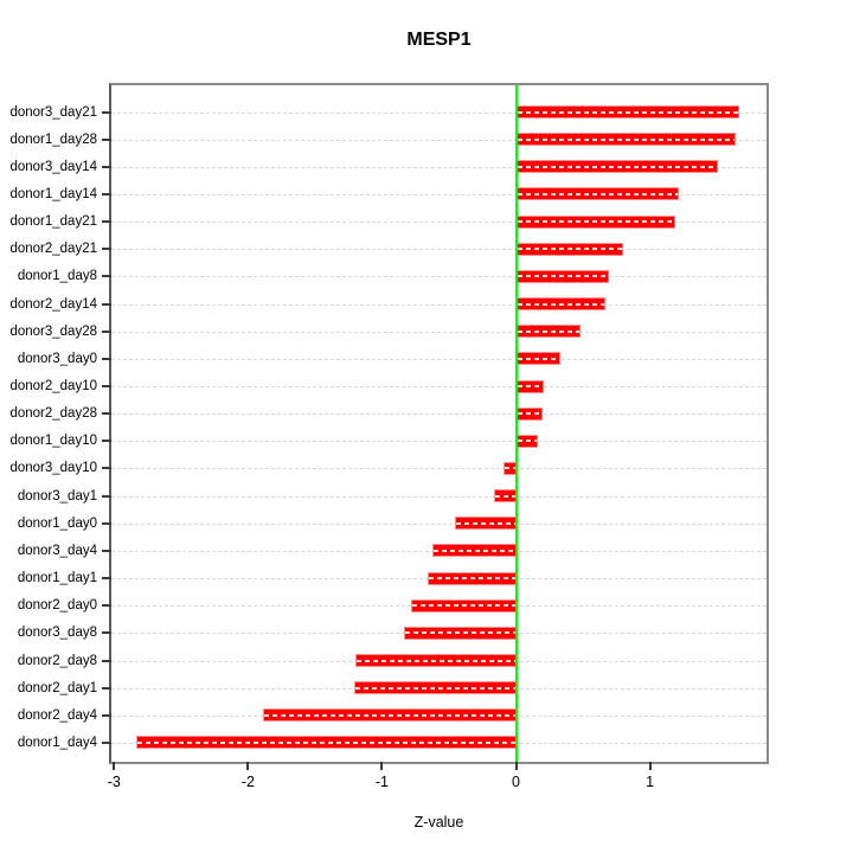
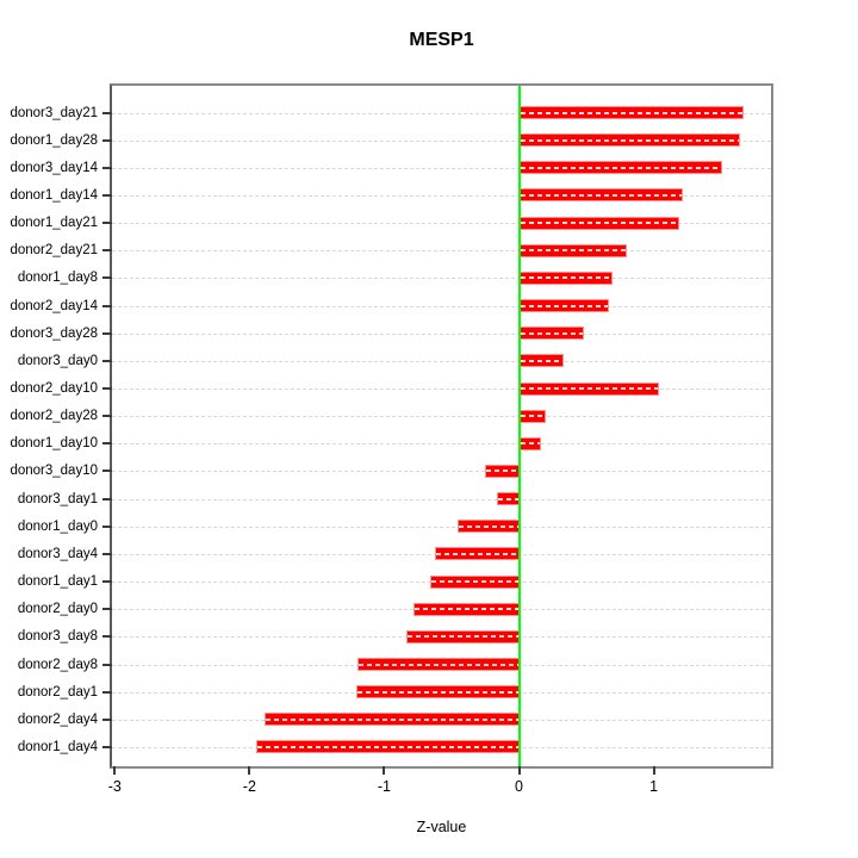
donor2_day10: 0.21 -> 1.04
donor3_day10: -0.09 -> -0.25
donor1_day4: -2.83 -> -1.95
